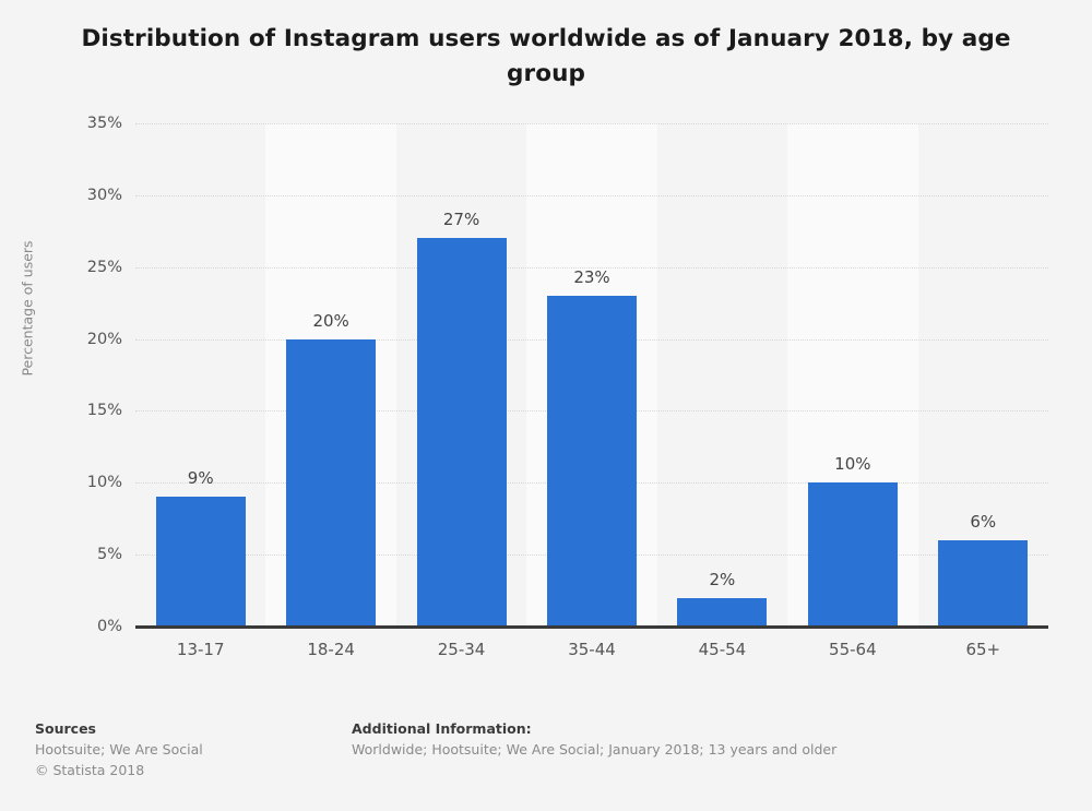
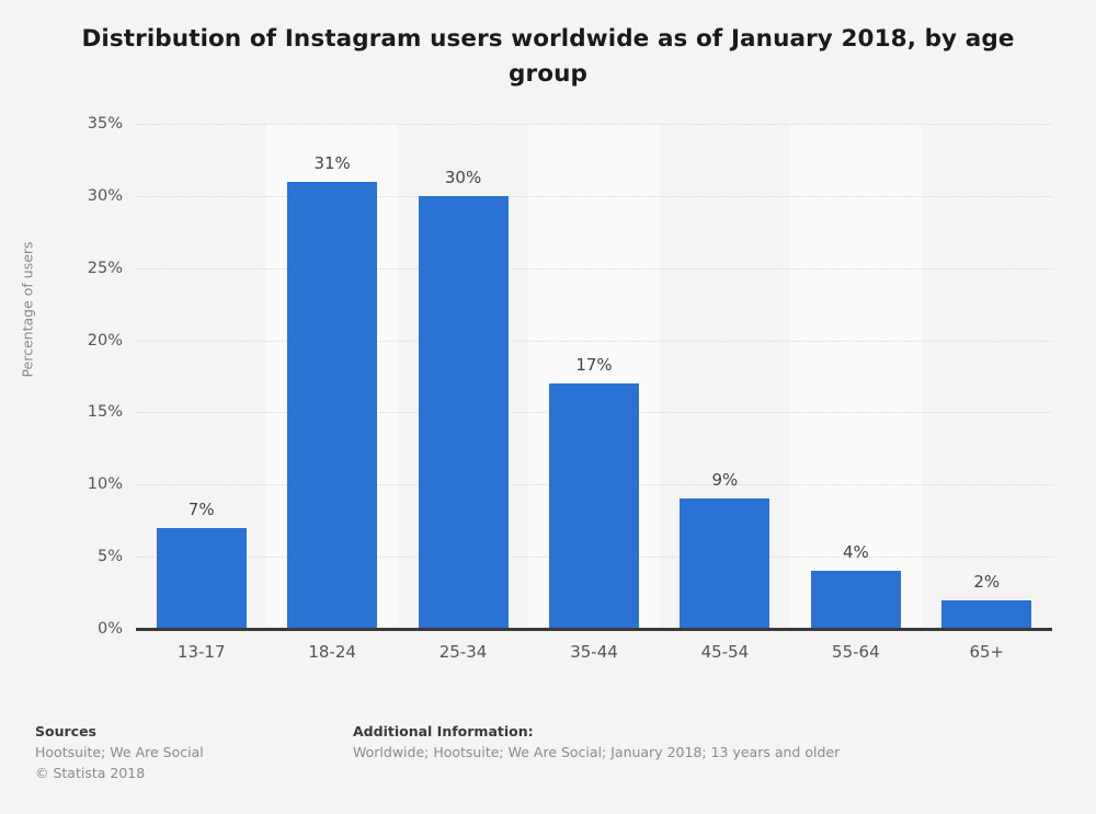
13-17: 9% -> 7%
18-24: 20% -> 31%
25-34: 27% -> 30%
35-44: 23% -> 17%
45-54: 2% -> 9%
55-64: 10% -> 4%
65+: 6% -> 2%
